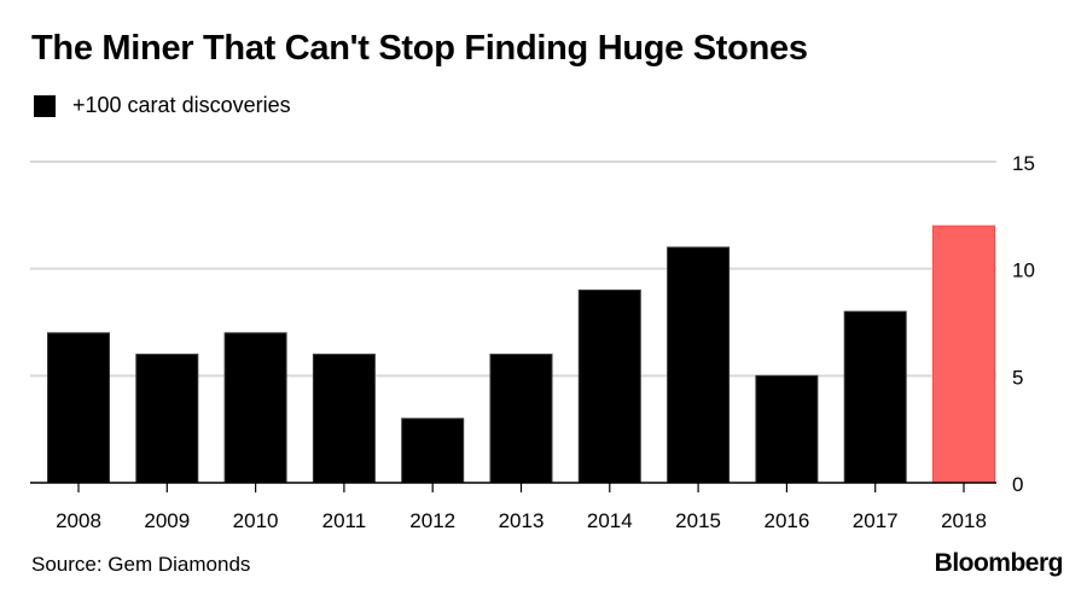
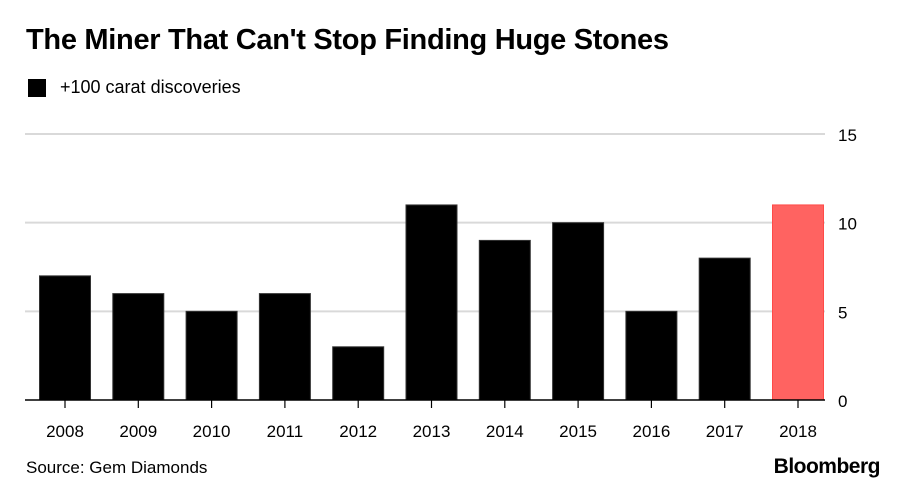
2010: 7 -> 5
2013: 6 -> 11
2015: 11 -> 10
2018: 12 -> 11
